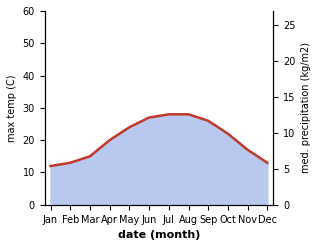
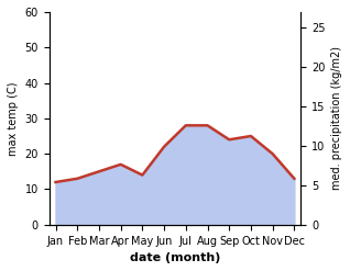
Apr: 20 -> 17
May: 24 -> 14
Jun: 27 -> 22
Sep: 26 -> 24
Oct: 22 -> 25
Nov: 17 -> 20
